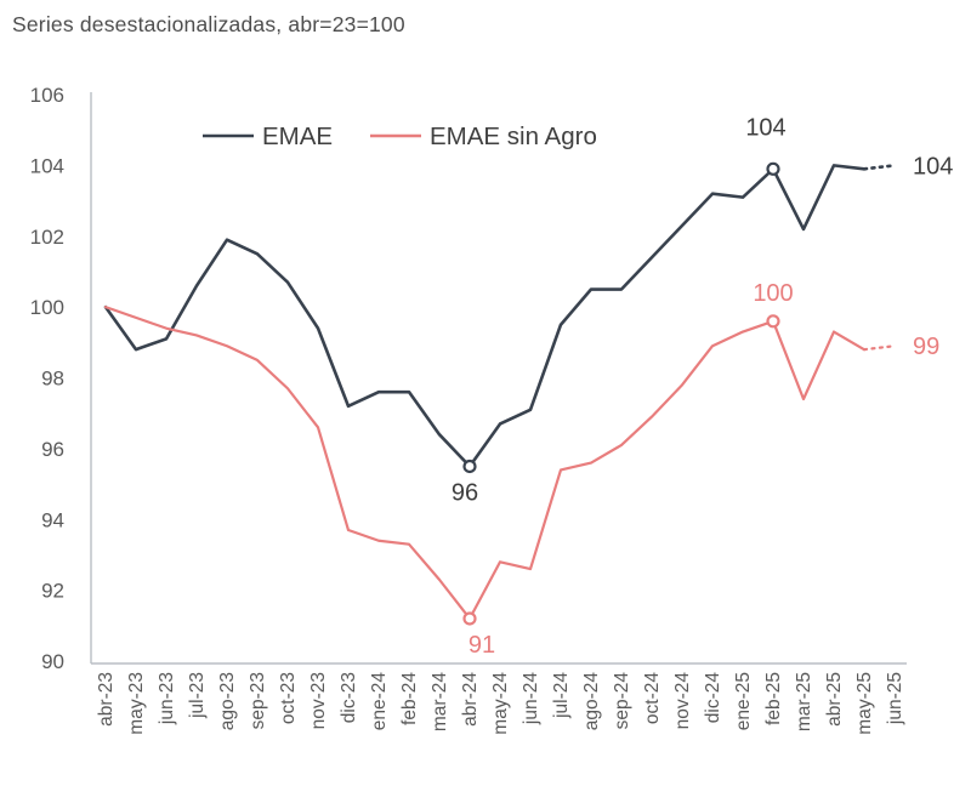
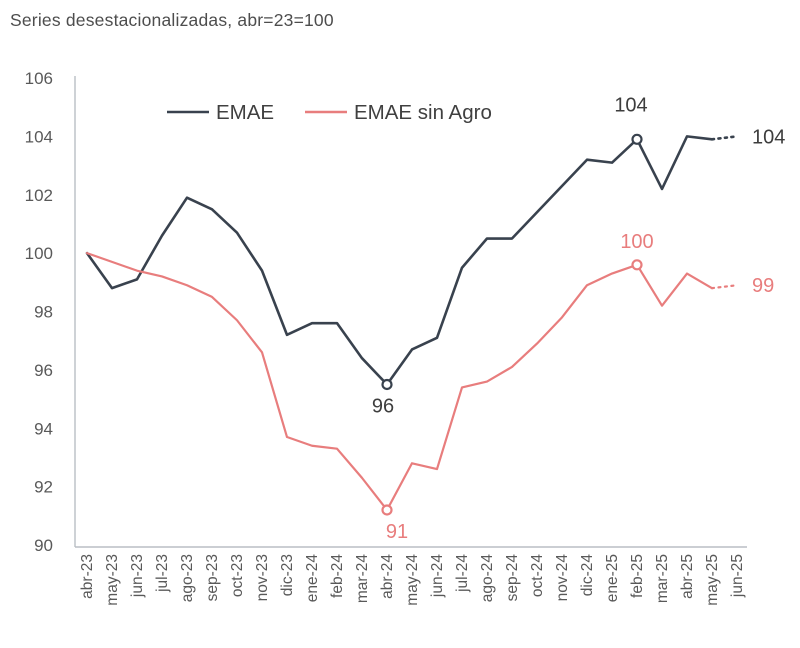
EMAE sin Agro/mar-25: 97.4 -> 98.2
